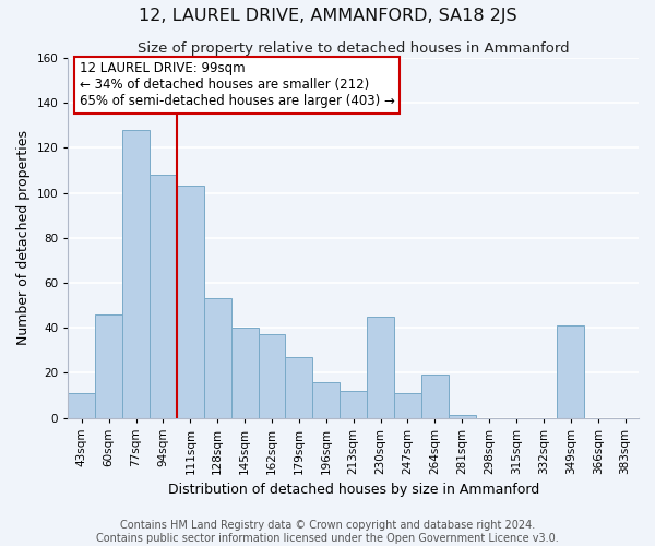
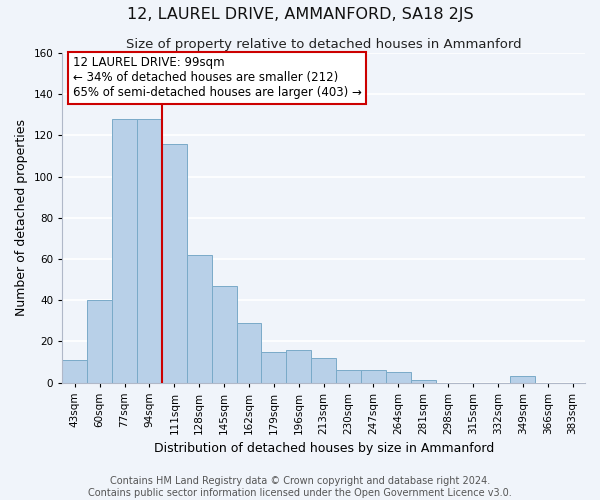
60sqm: 46 -> 40
94sqm: 108 -> 128
111sqm: 103 -> 116
128sqm: 53 -> 62
145sqm: 40 -> 47
162sqm: 37 -> 29
179sqm: 27 -> 15
230sqm: 45 -> 6
247sqm: 11 -> 6
264sqm: 19 -> 5
349sqm: 41 -> 3
